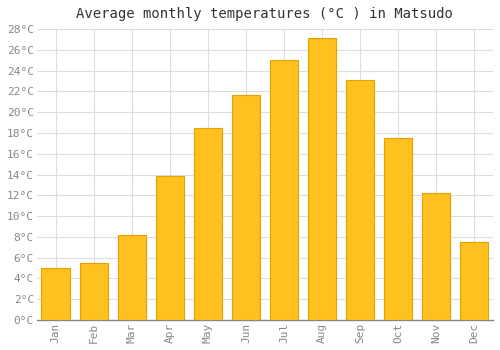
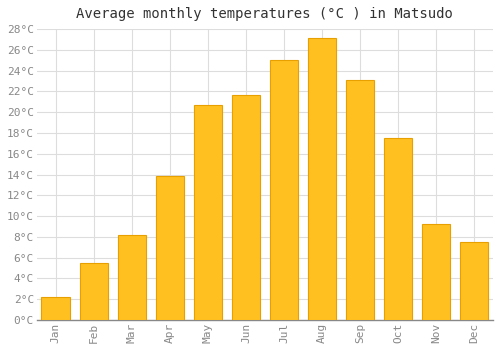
Jan: 5.0°C -> 2.2°C
May: 18.5°C -> 20.7°C
Nov: 12.2°C -> 9.2°C
